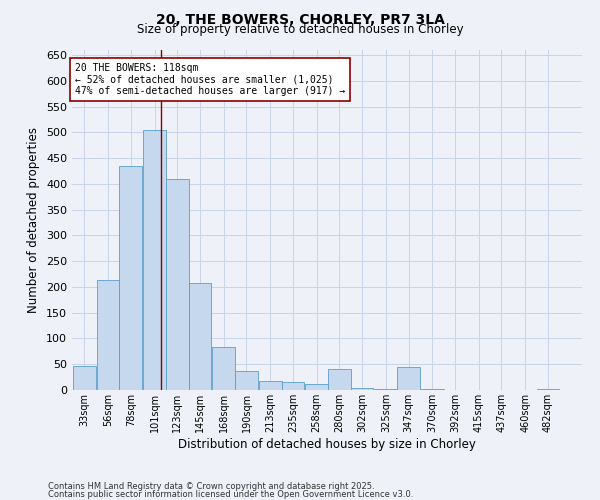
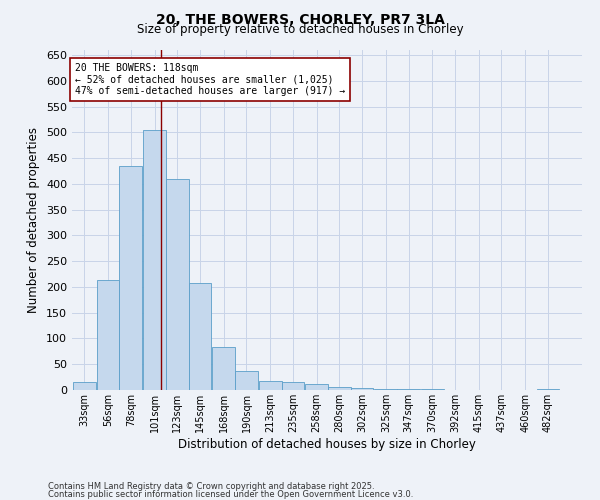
33sqm: 46 -> 15
280sqm: 40 -> 5
347sqm: 44 -> 1
